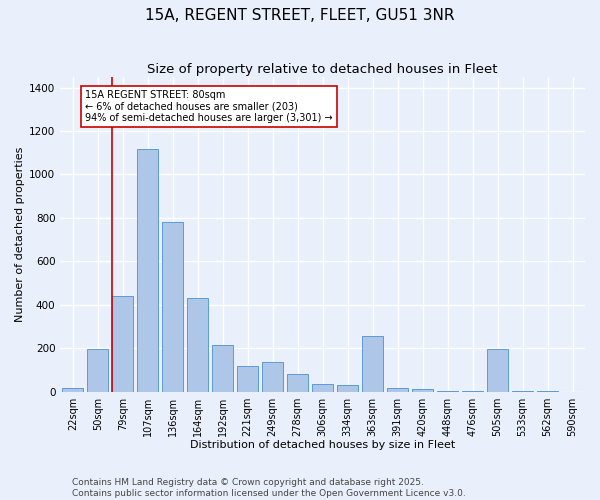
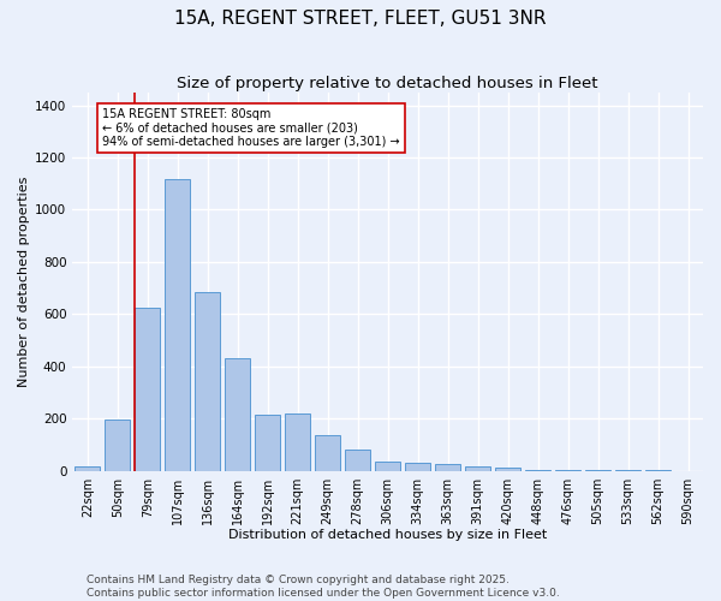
79sqm: 440 -> 625
136sqm: 780 -> 685
221sqm: 120 -> 220
363sqm: 255 -> 25
505sqm: 195 -> 3
